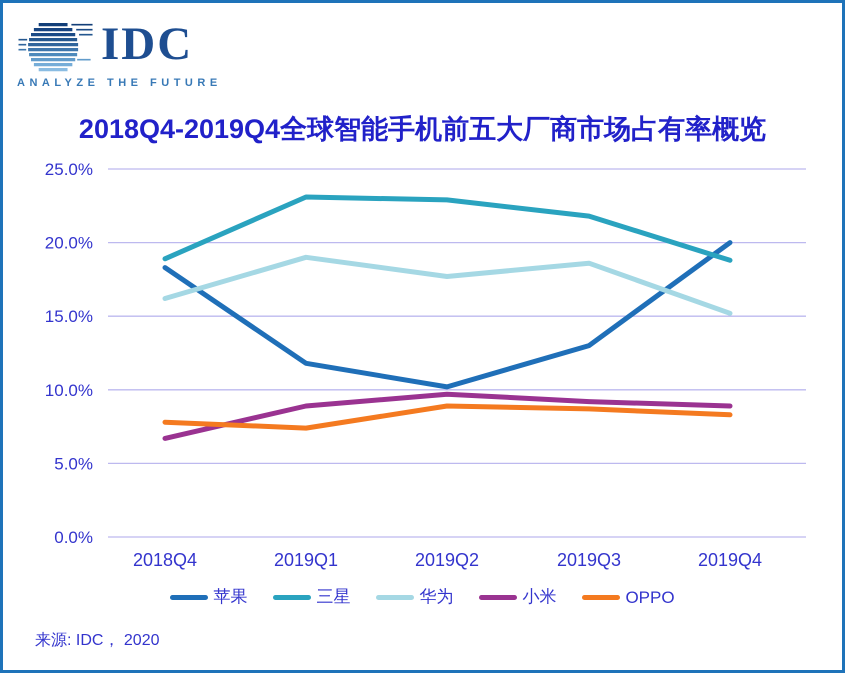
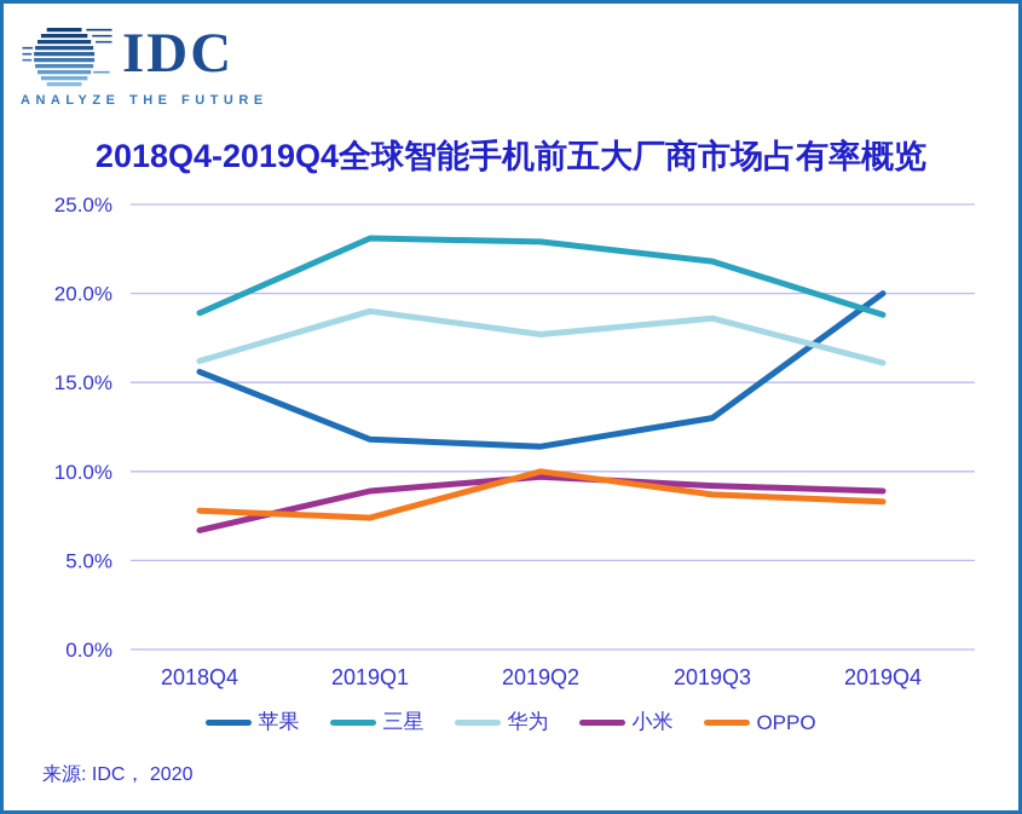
苹果/2018Q4: 18.3% -> 15.6%
苹果/2019Q2: 10.2% -> 11.4%
OPPO/2019Q2: 8.9% -> 10.0%
华为/2019Q4: 15.2% -> 16.1%
